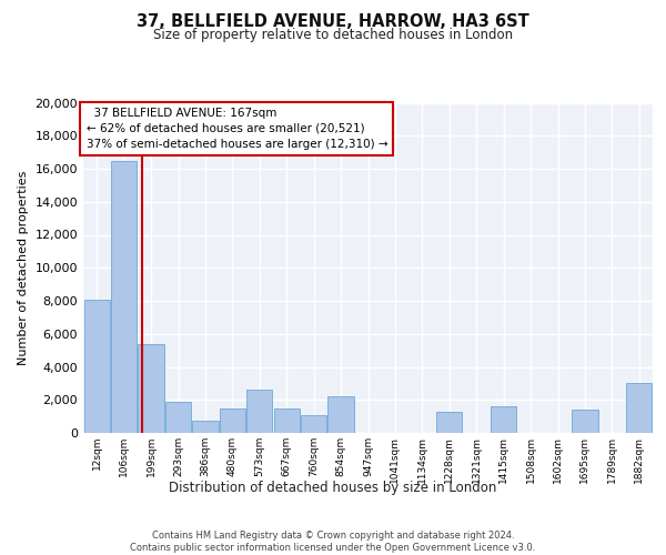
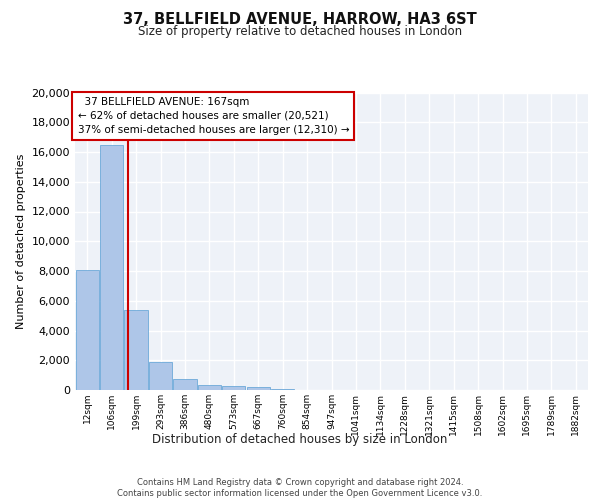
480sqm: 1,500 -> 400
573sqm: 2,600 -> 200
667sqm: 1,500 -> 200
760sqm: 1,100 -> 0
854sqm: 2,200 -> 0
1228sqm: 1,300 -> 0
1415sqm: 1,600 -> 0
1695sqm: 1,400 -> 0
1882sqm: 3,000 -> 0
